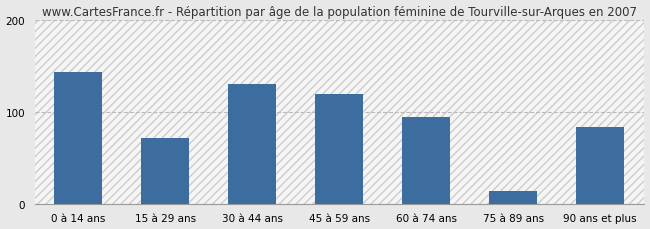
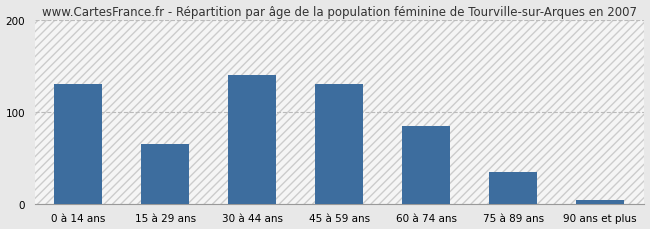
0 à 14 ans: 144 -> 130
15 à 29 ans: 72 -> 65
30 à 44 ans: 130 -> 140
45 à 59 ans: 120 -> 130
60 à 74 ans: 94 -> 85
75 à 89 ans: 14 -> 35
90 ans et plus: 84 -> 4
